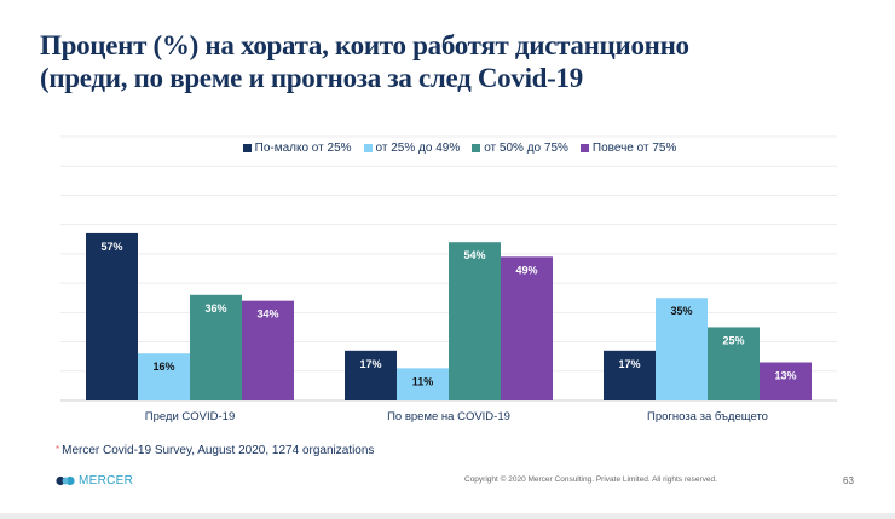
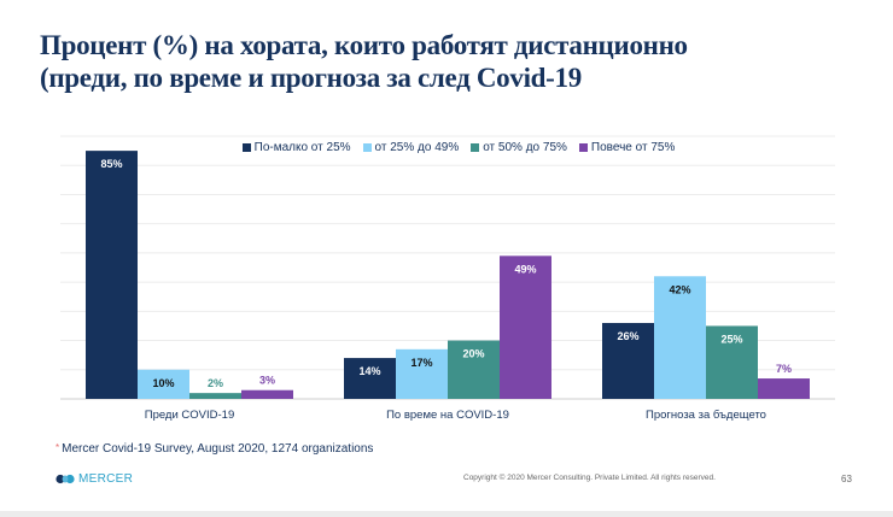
По-малко от 25%/Преди COVID-19: 57% -> 85%
от 25% до 49%/Преди COVID-19: 16% -> 10%
от 50% до 75%/Преди COVID-19: 36% -> 2%
Повече от 75%/Преди COVID-19: 34% -> 3%
По-малко от 25%/По време на COVID-19: 17% -> 14%
от 25% до 49%/По време на COVID-19: 11% -> 17%
от 50% до 75%/По време на COVID-19: 54% -> 20%
По-малко от 25%/Прогноза за бъдещето: 17% -> 26%
от 25% до 49%/Прогноза за бъдещето: 35% -> 42%
Повече от 75%/Прогноза за бъдещето: 13% -> 7%
